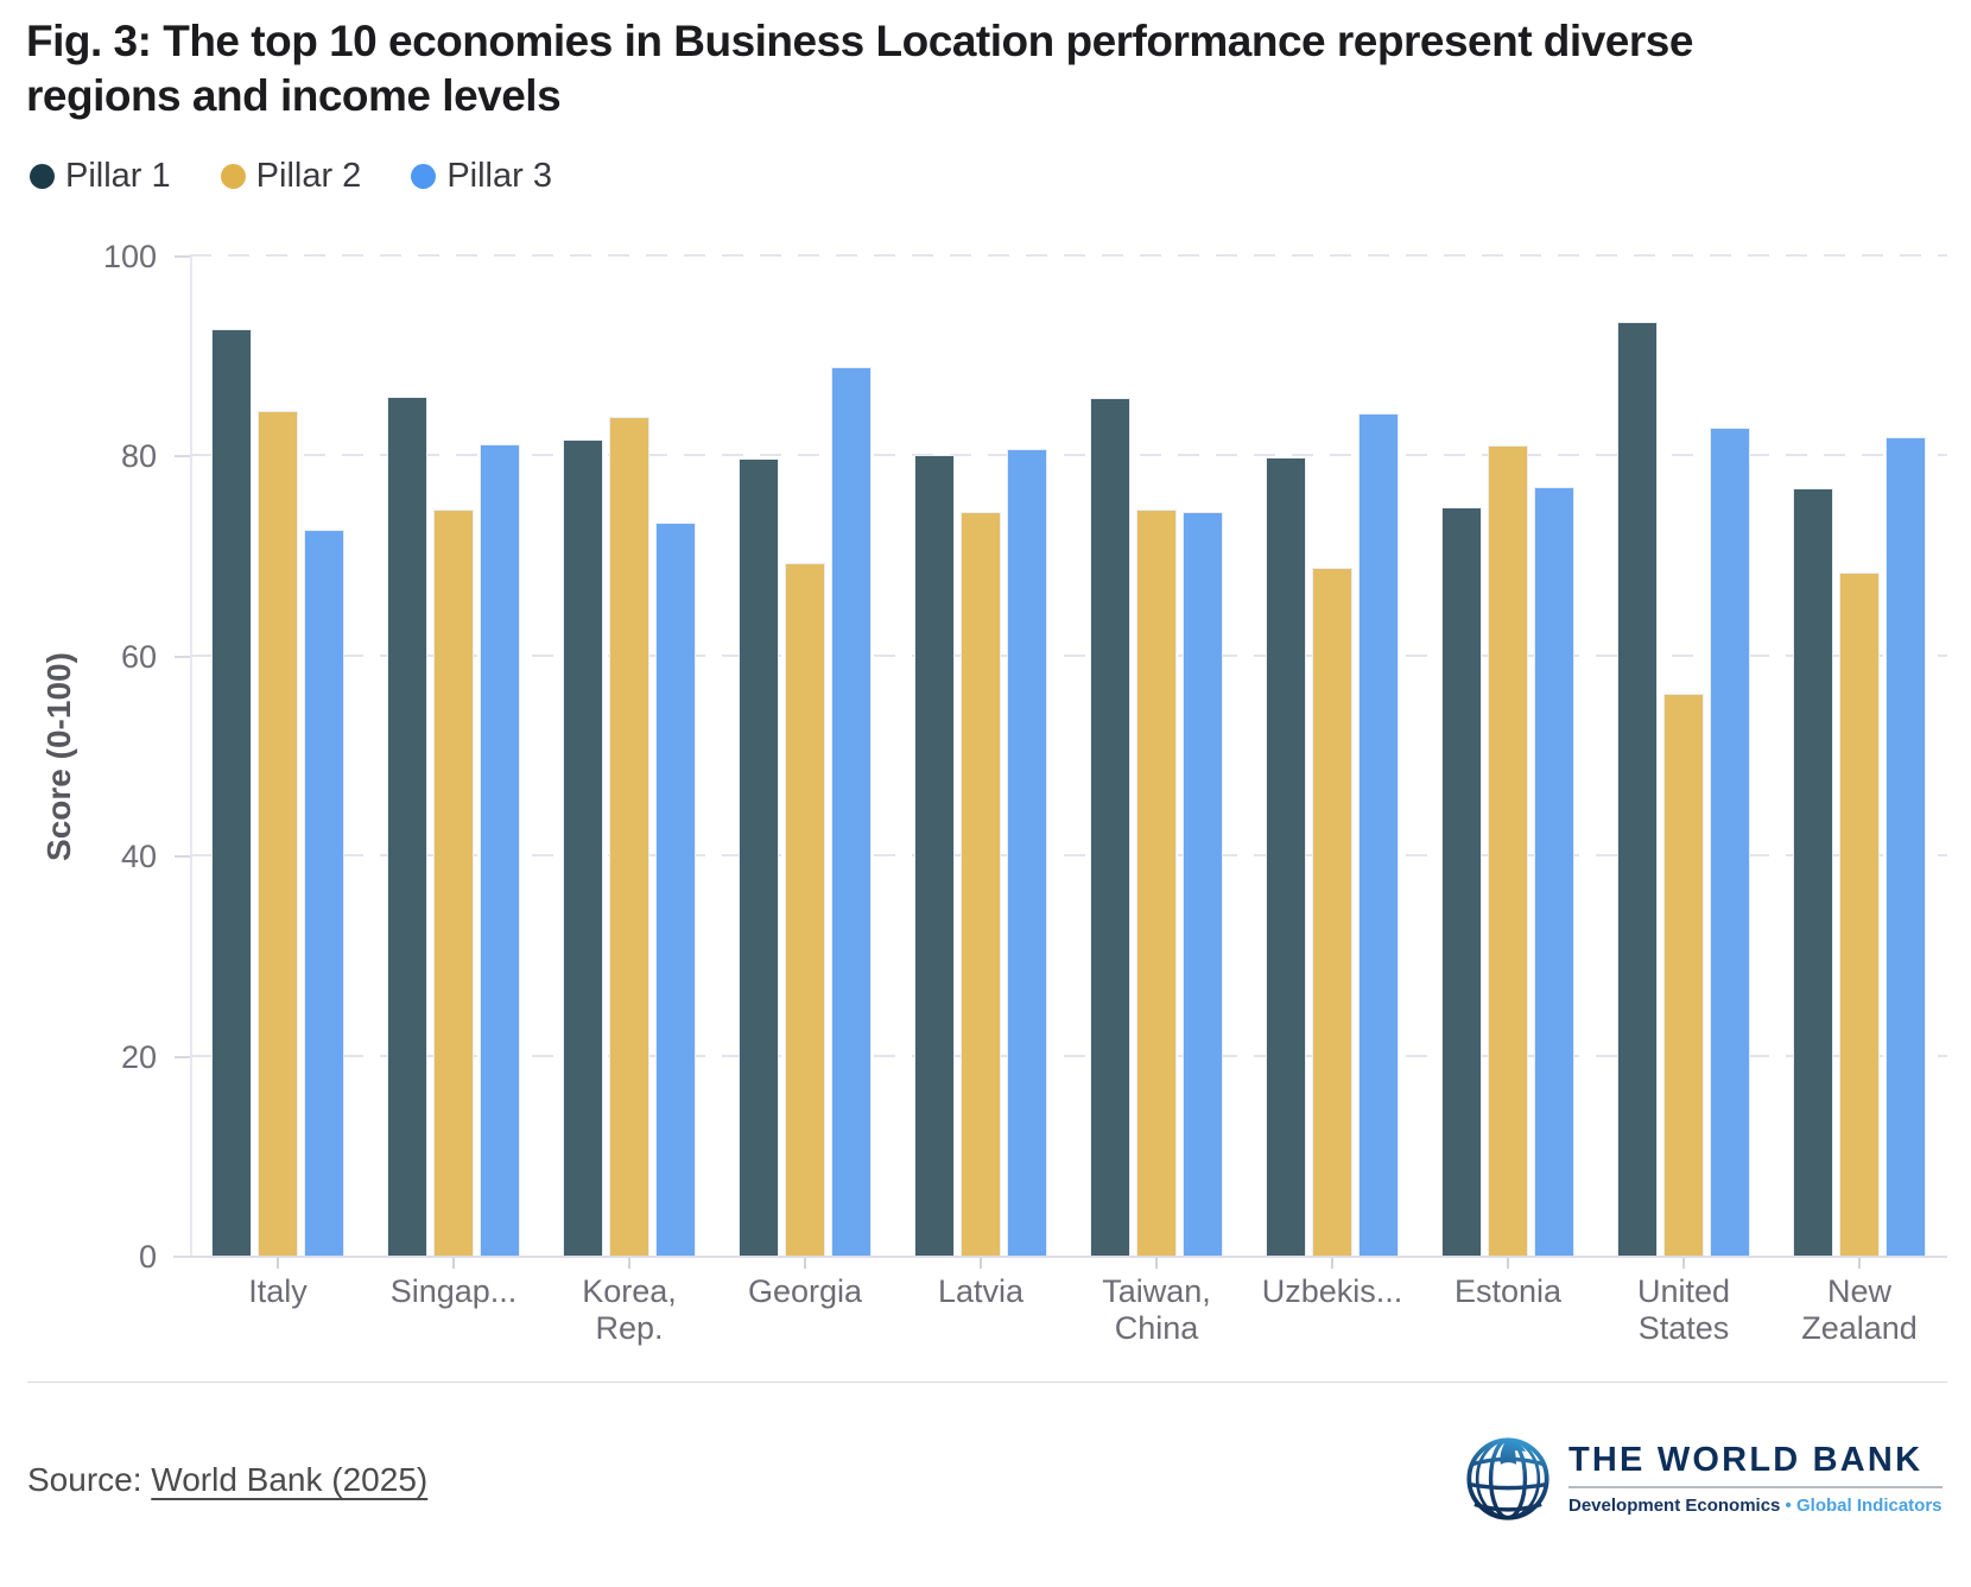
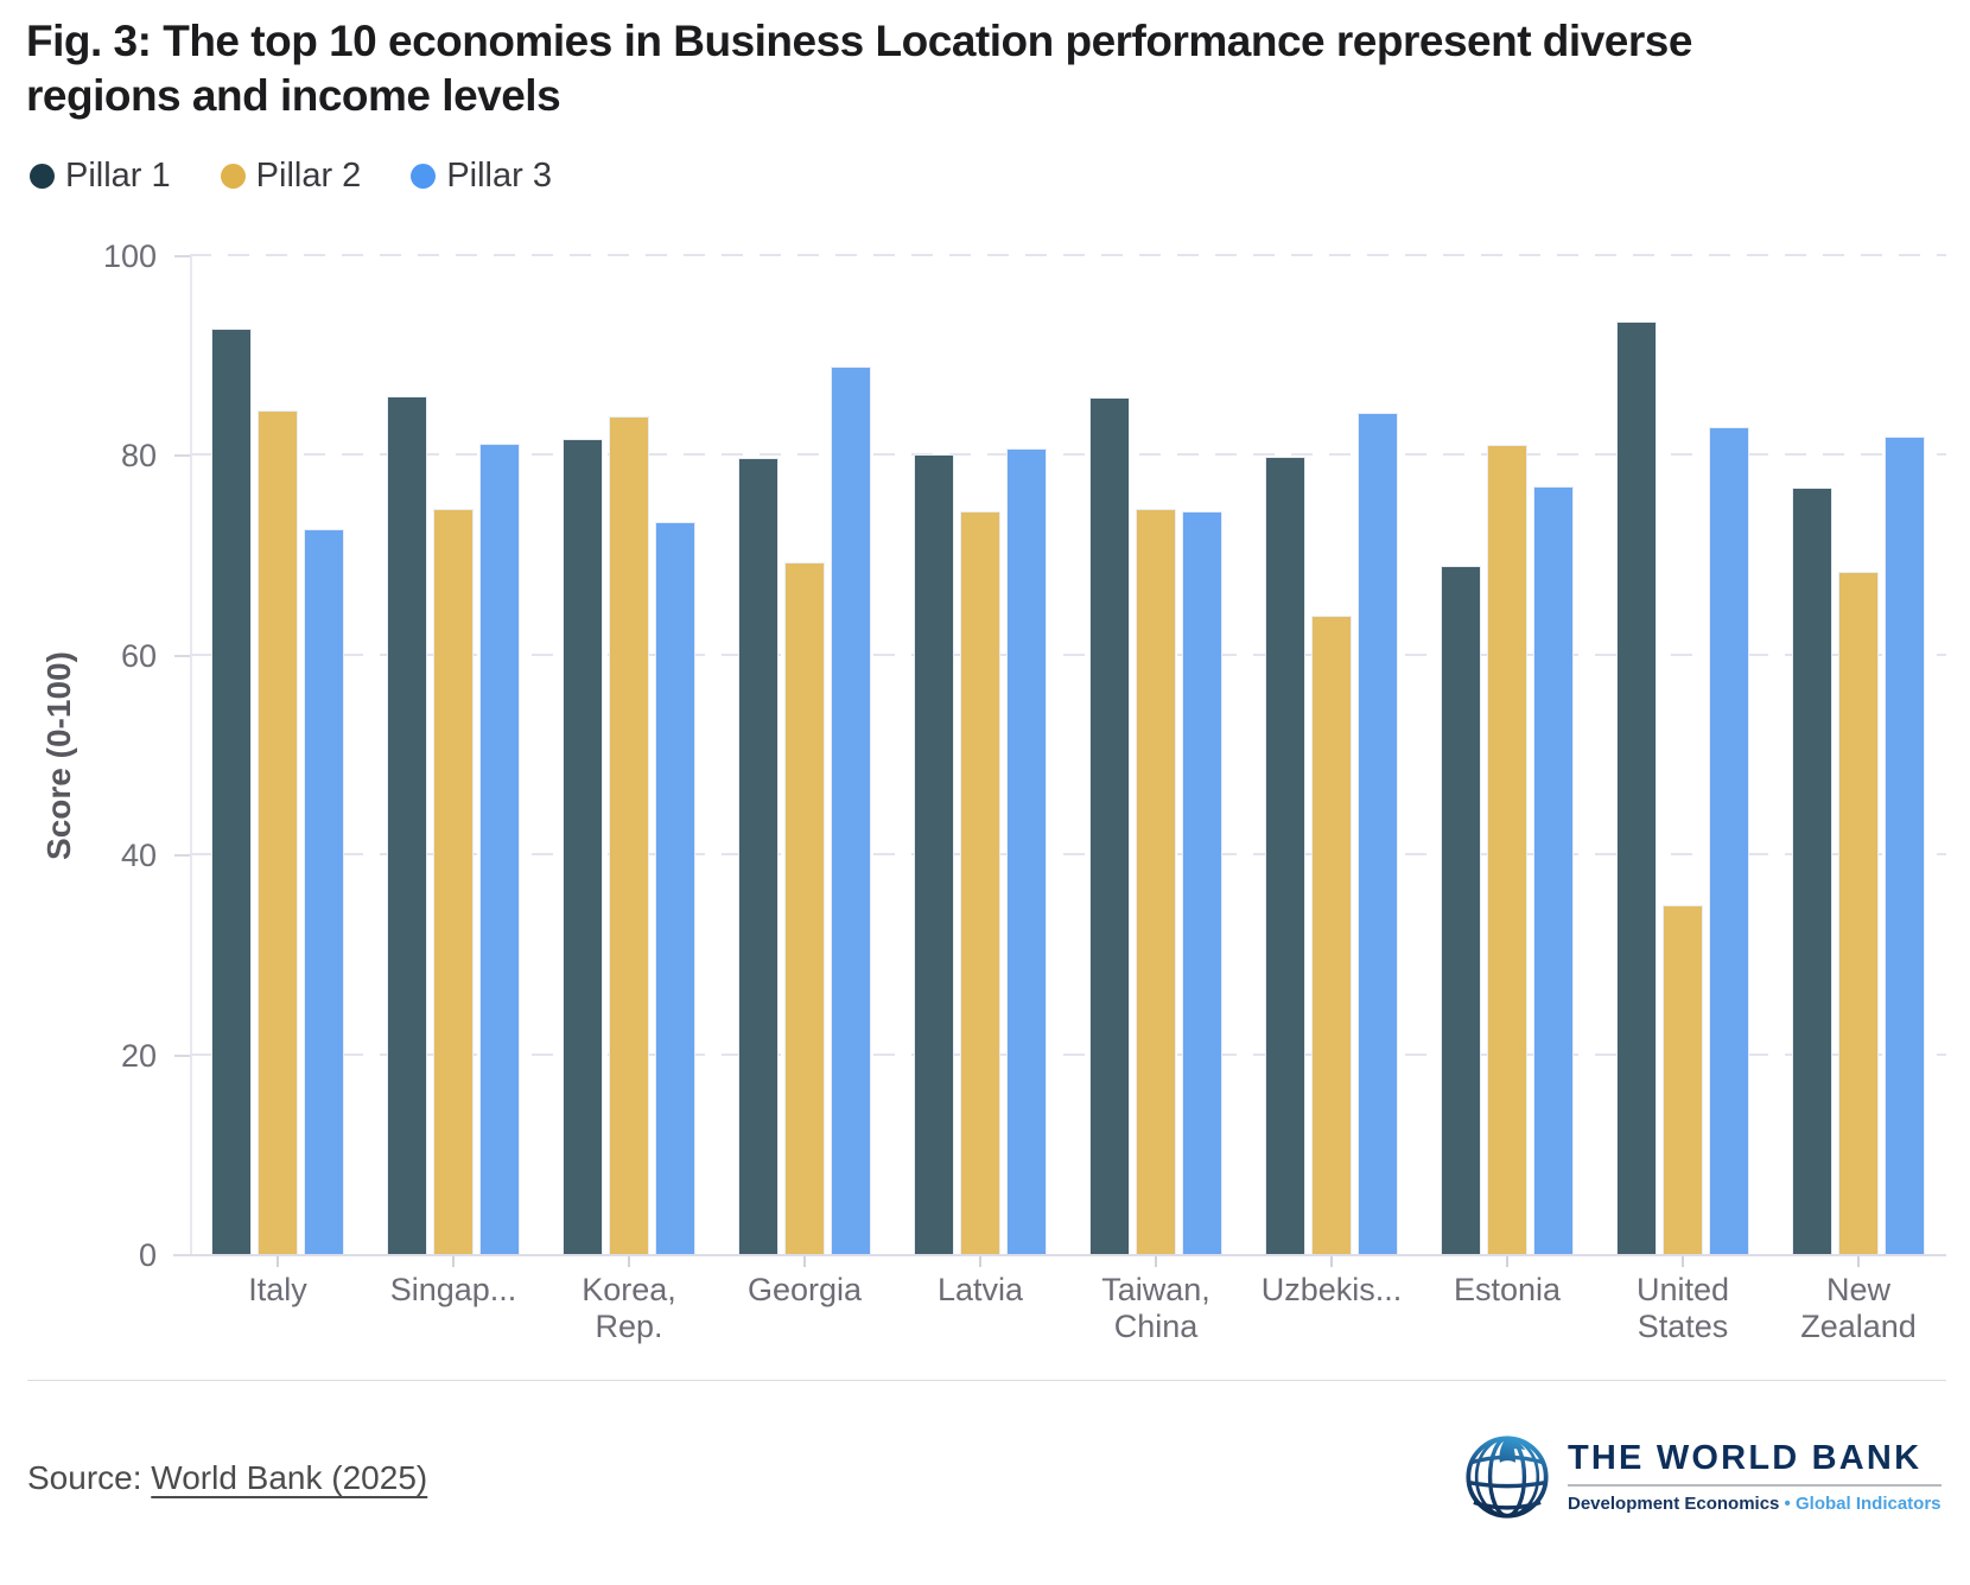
Pillar 2/Uzbekis...: 69 -> 64
Pillar 1/Estonia: 75 -> 69
Pillar 2/United States: 56 -> 35
